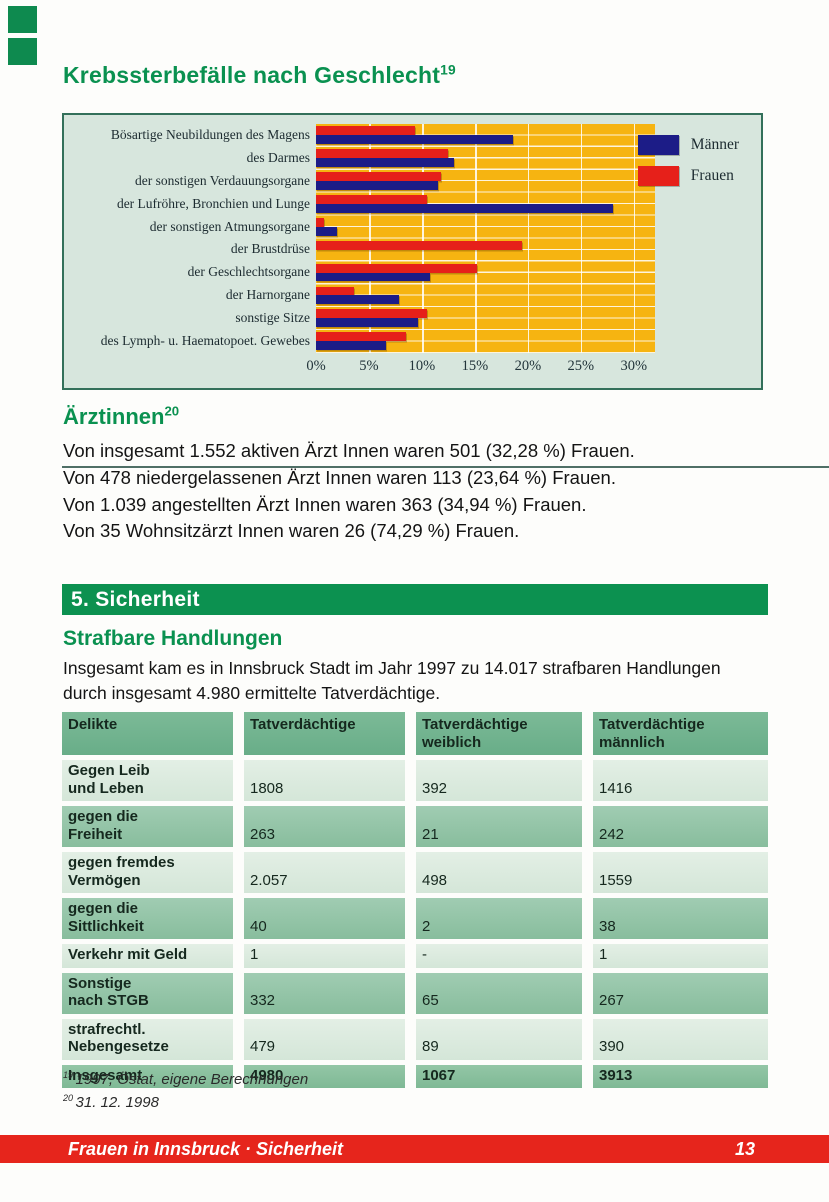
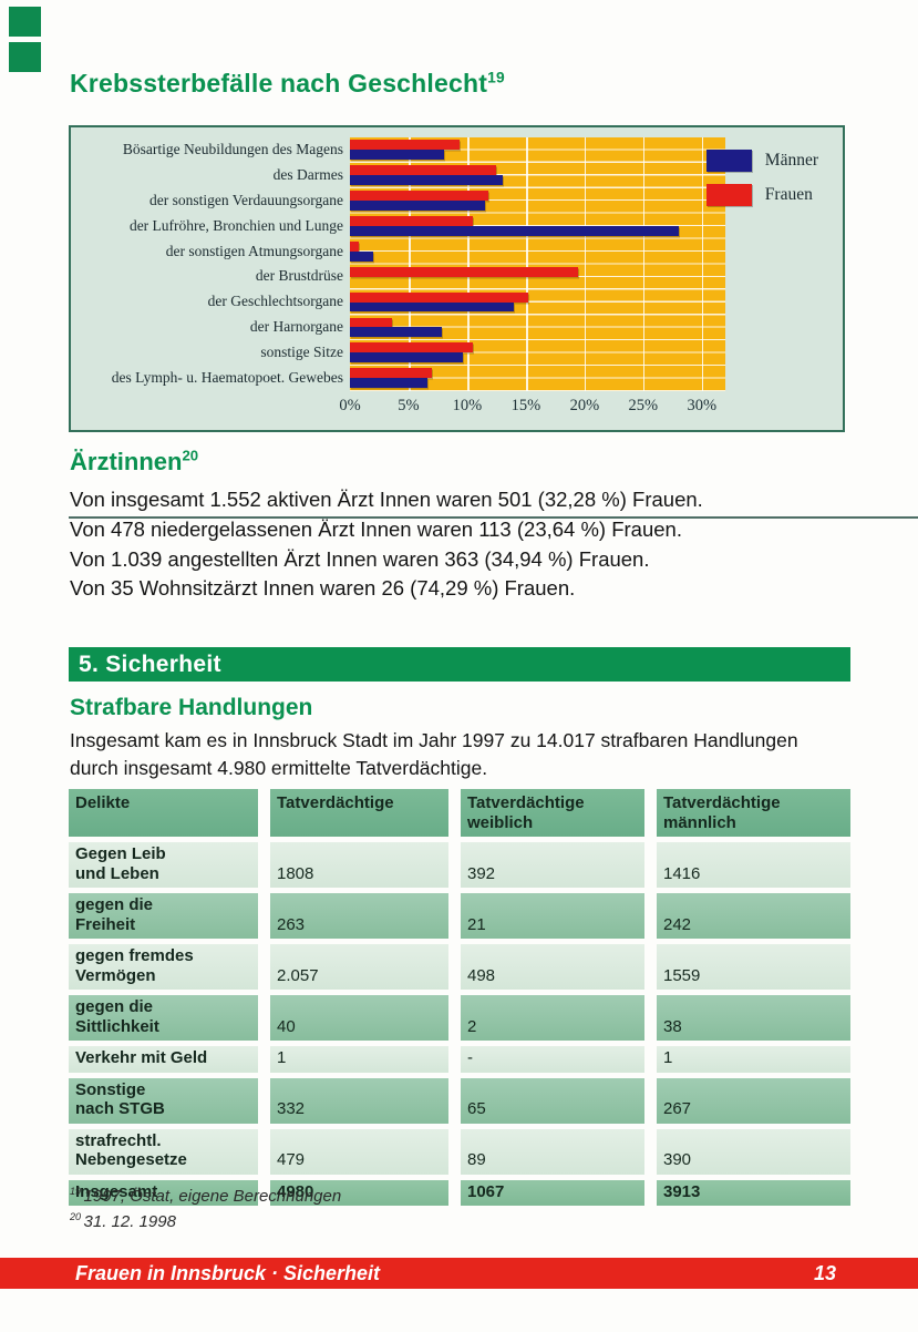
Männer/Bösartige Neubildungen des Magens: 18.6% -> 8.0%
Männer/der Geschlechtsorgane: 10.8% -> 14.0%
Frauen/des Lymph- u. Haematopoet. Gewebes: 8.5% -> 7.0%
